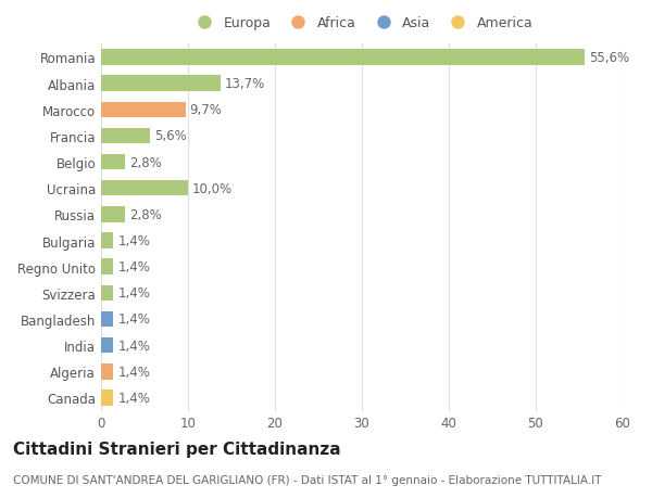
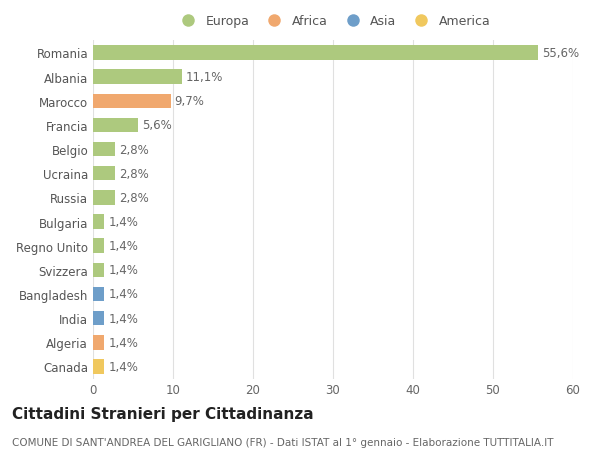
Albania: 13,7% -> 11,1%
Ucraina: 10,0% -> 2,8%
